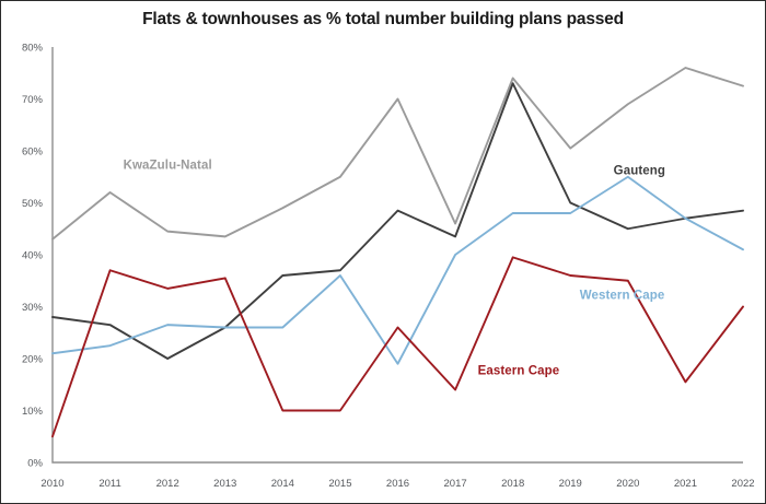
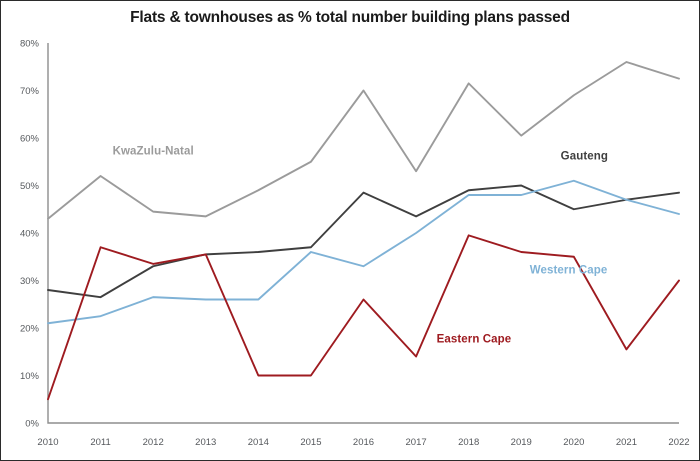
Gauteng/2012: 20% -> 33%
Gauteng/2013: 26% -> 36%
Western Cape/2016: 19% -> 33%
KwaZulu-Natal/2017: 46% -> 53%
KwaZulu-Natal/2018: 74% -> 72%
Gauteng/2018: 73% -> 49%
Western Cape/2020: 55% -> 51%
Western Cape/2022: 41% -> 44%
